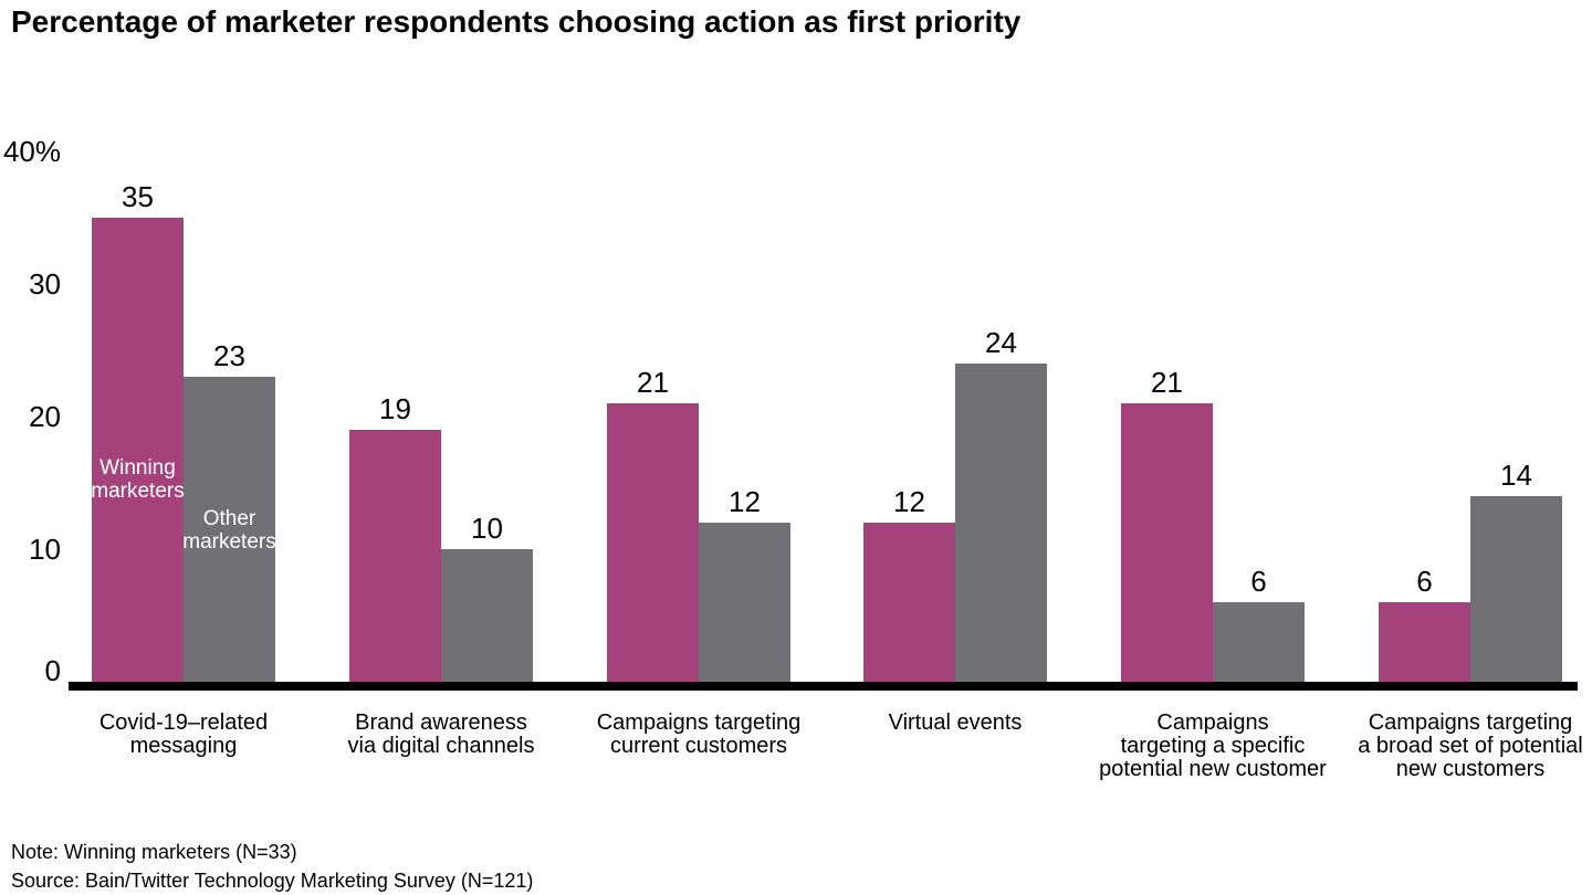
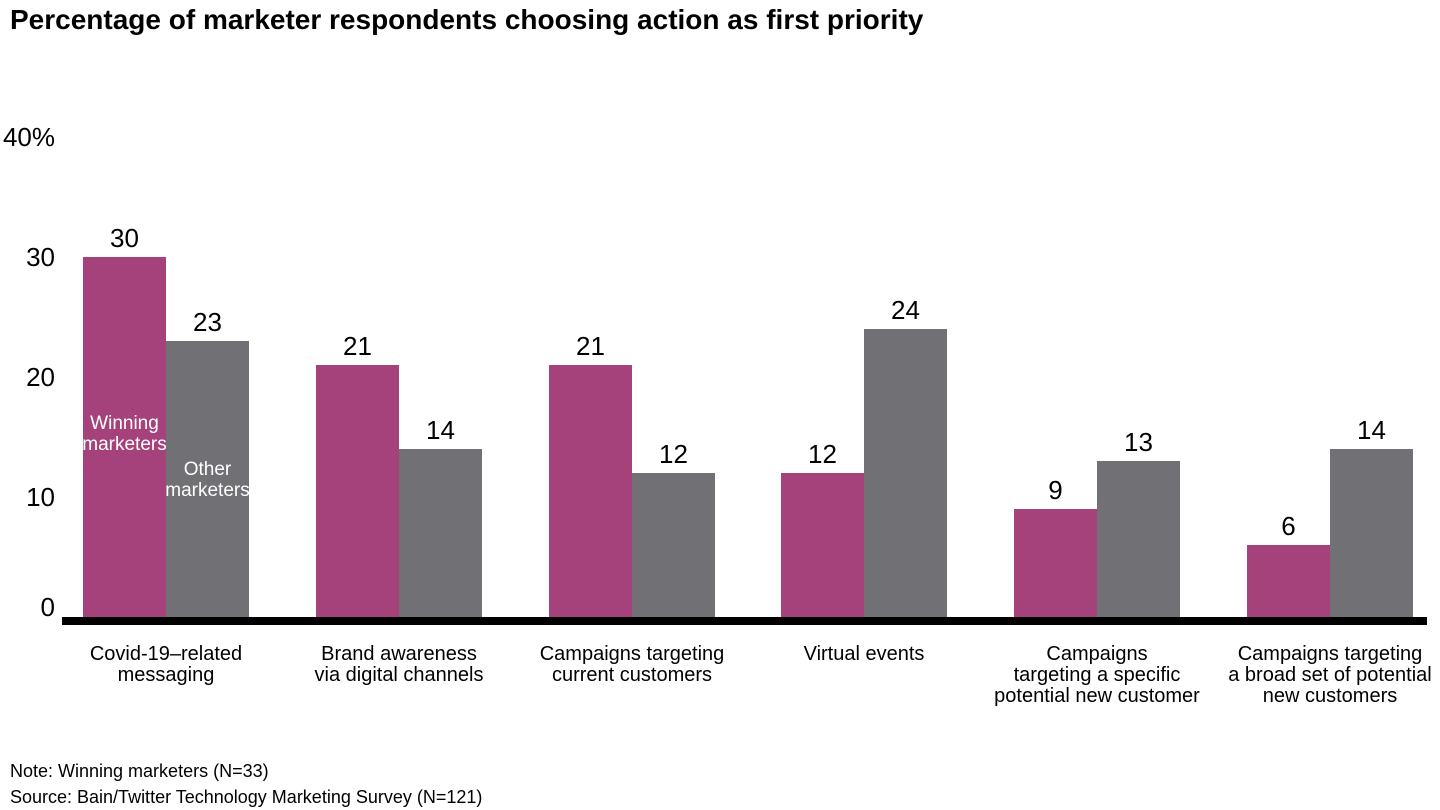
Winning marketers/Covid-19–related messaging: 35 -> 30
Winning marketers/Brand awareness via digital channels: 19 -> 21
Other marketers/Brand awareness via digital channels: 10 -> 14
Winning marketers/Campaigns targeting a specific potential new customer: 21 -> 9
Other marketers/Campaigns targeting a specific potential new customer: 6 -> 13
